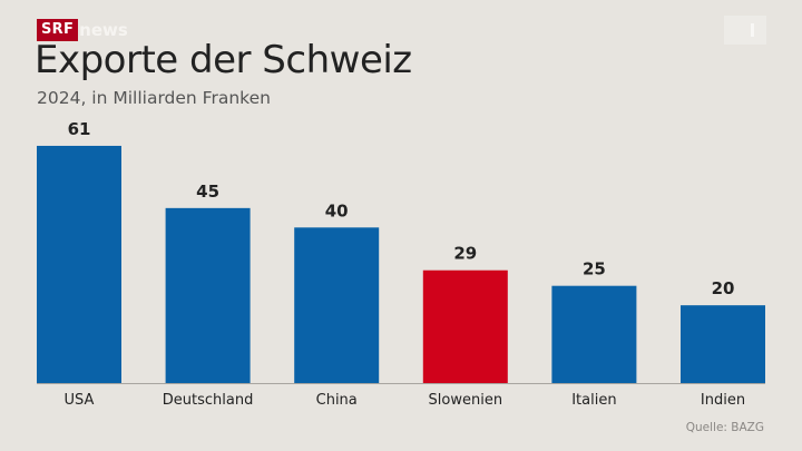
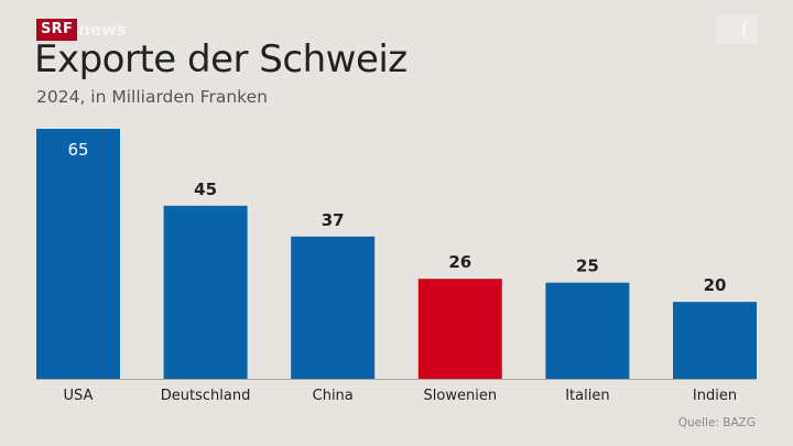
USA: 61 -> 65
China: 40 -> 37
Slowenien: 29 -> 26
